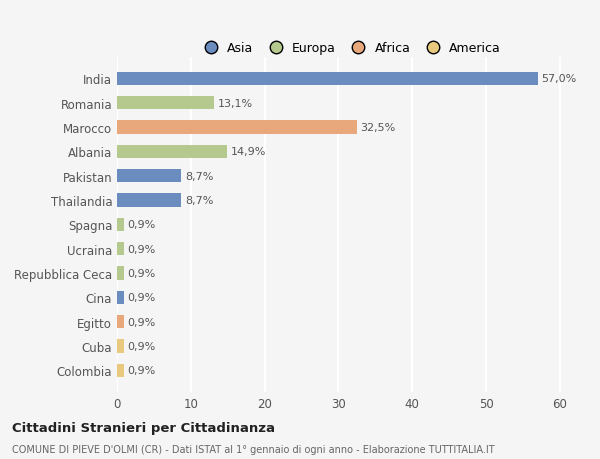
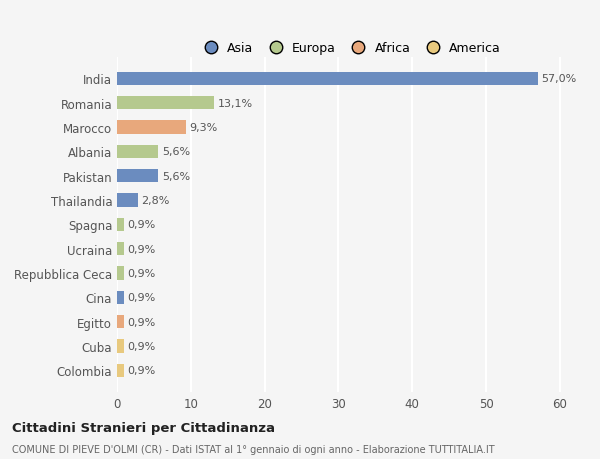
Marocco: 32,5% -> 9,3%
Albania: 14,9% -> 5,6%
Pakistan: 8,7% -> 5,6%
Thailandia: 8,7% -> 2,8%
